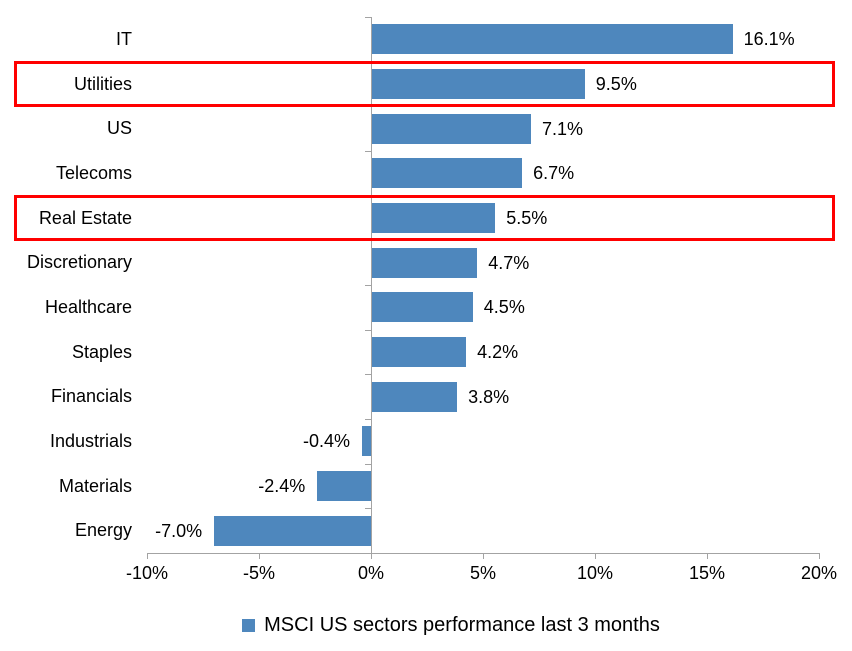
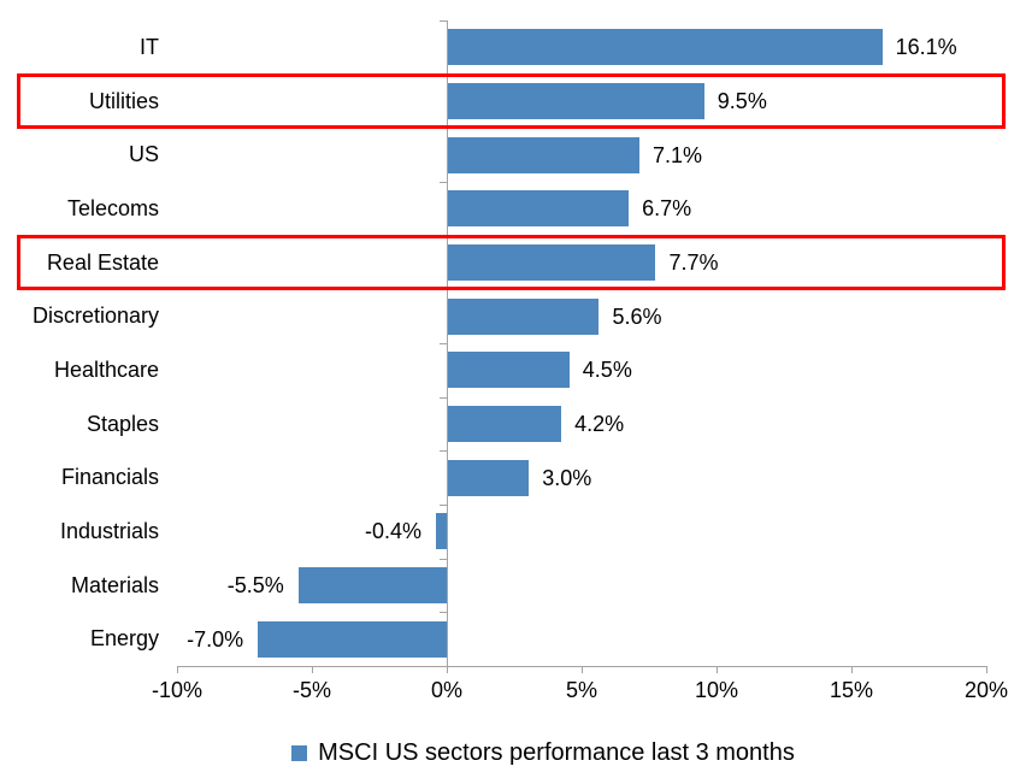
Real Estate: 5.5% -> 7.7%
Discretionary: 4.7% -> 5.6%
Financials: 3.8% -> 3.0%
Materials: -2.4% -> -5.5%
